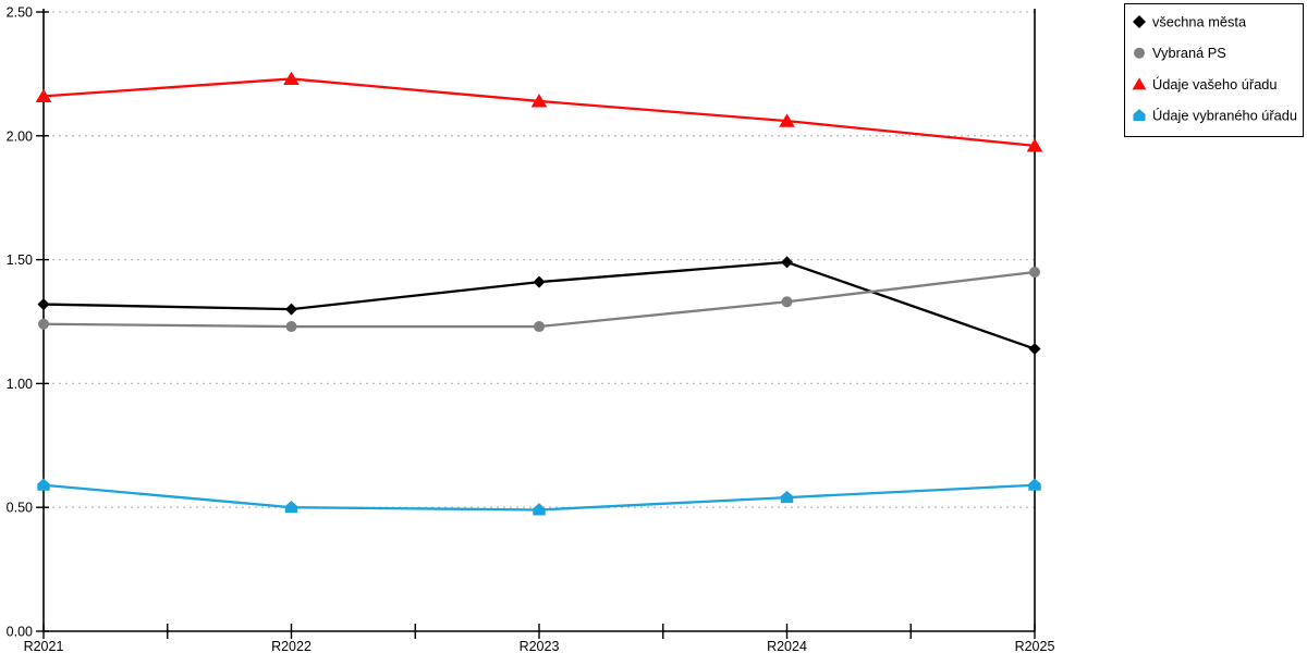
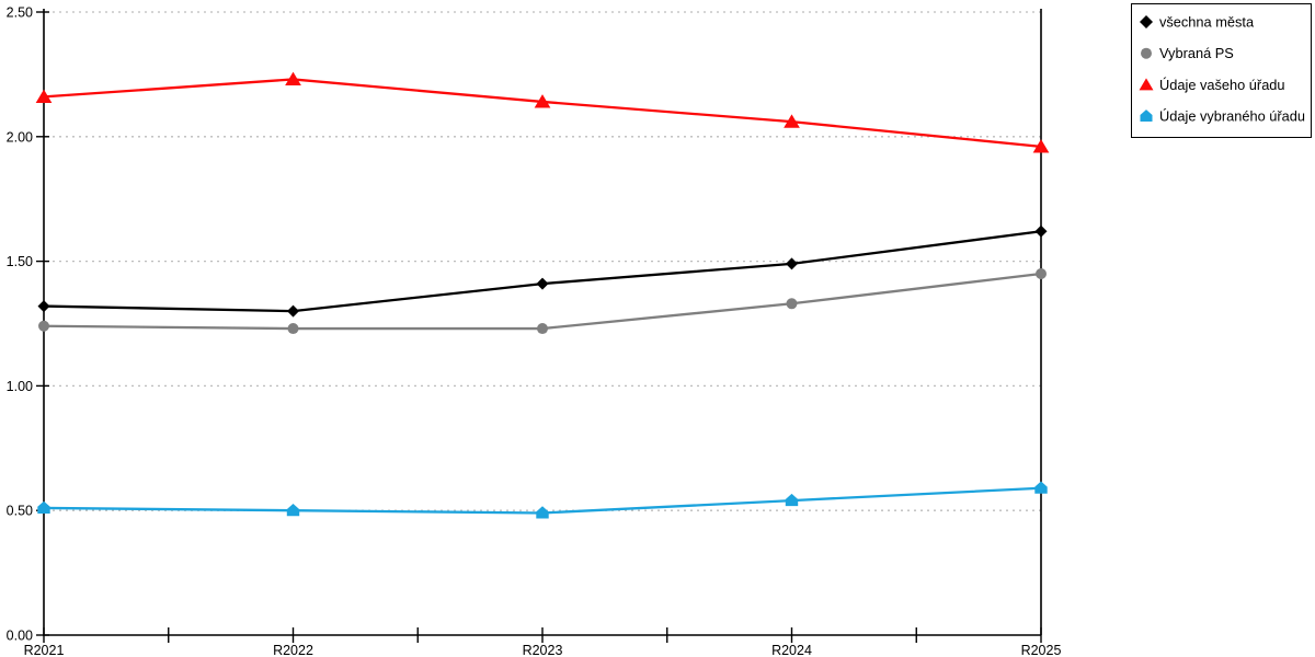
Údaje vybraného úřadu/R2021: 0.59 -> 0.51
všechna města/R2025: 1.14 -> 1.62
